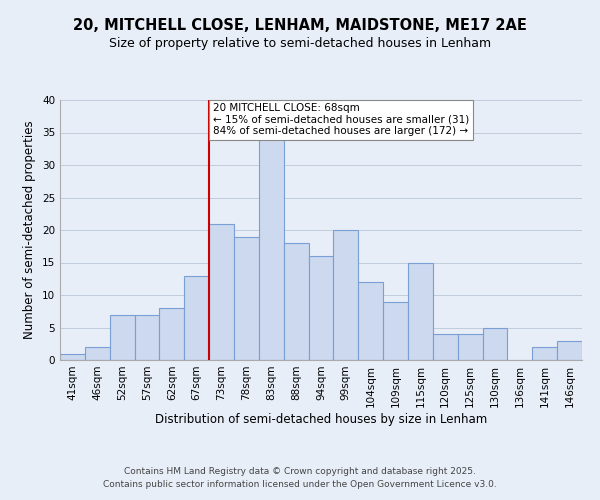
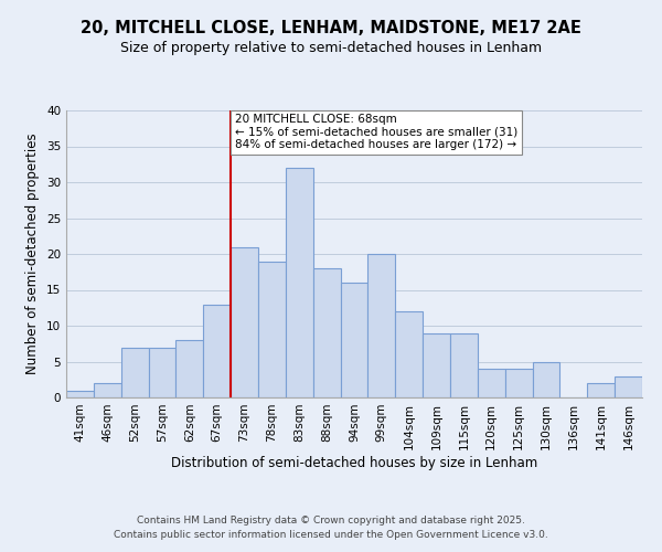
83sqm: 34 -> 32
115sqm: 15 -> 9
